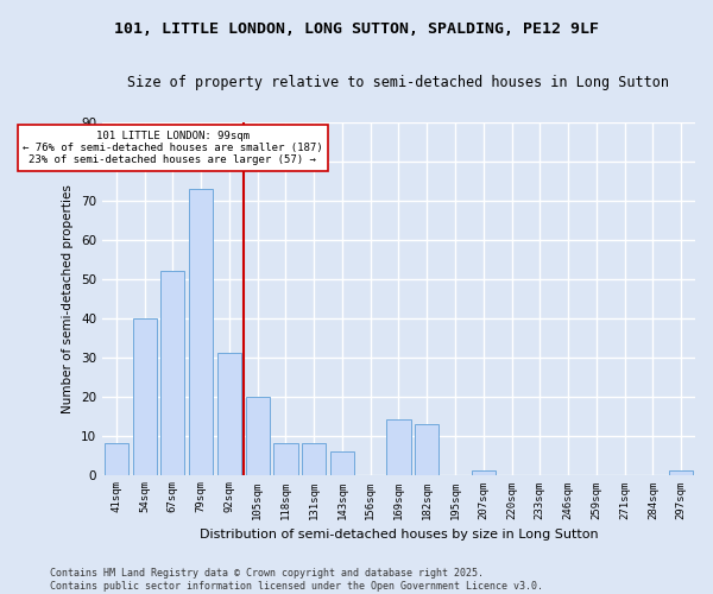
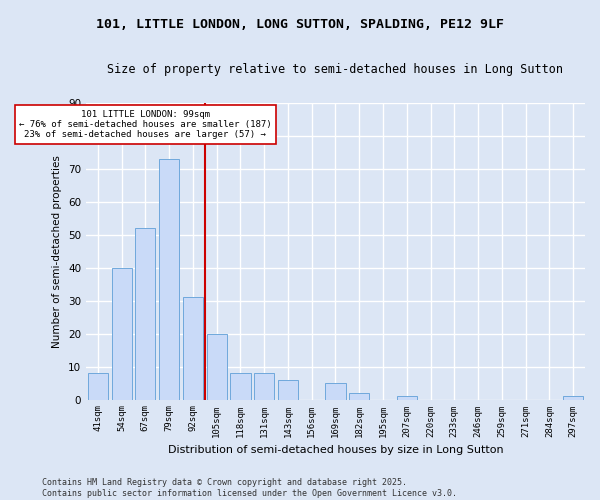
169sqm: 14 -> 5
182sqm: 13 -> 2
